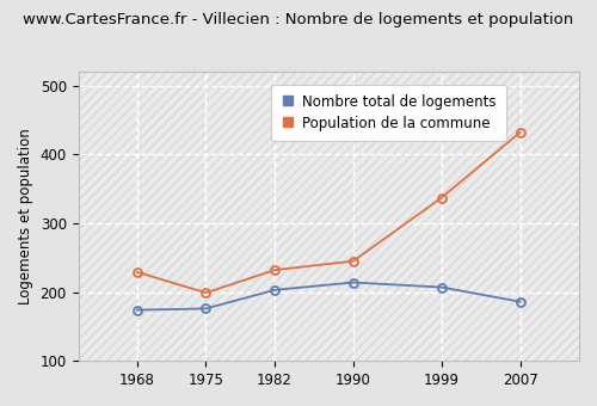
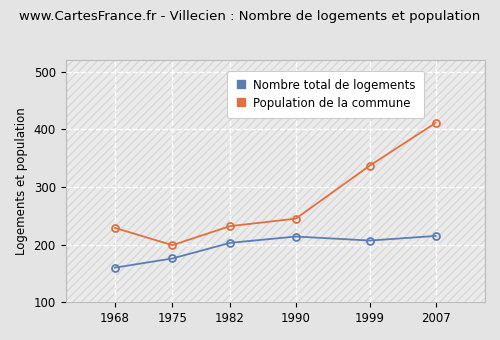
Nombre total de logements/1968: 174 -> 160
Nombre total de logements/2007: 186 -> 215
Population de la commune/2007: 432 -> 411
